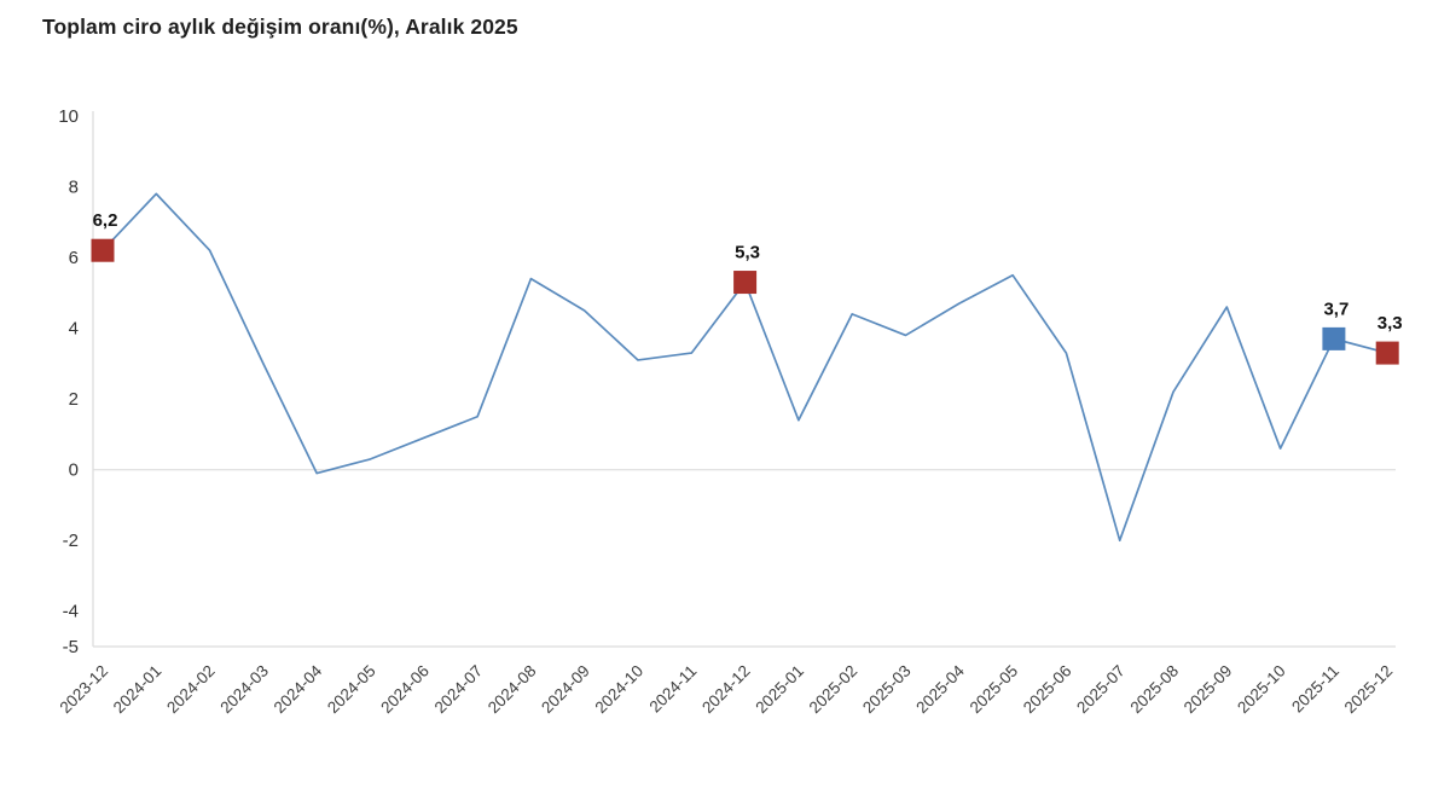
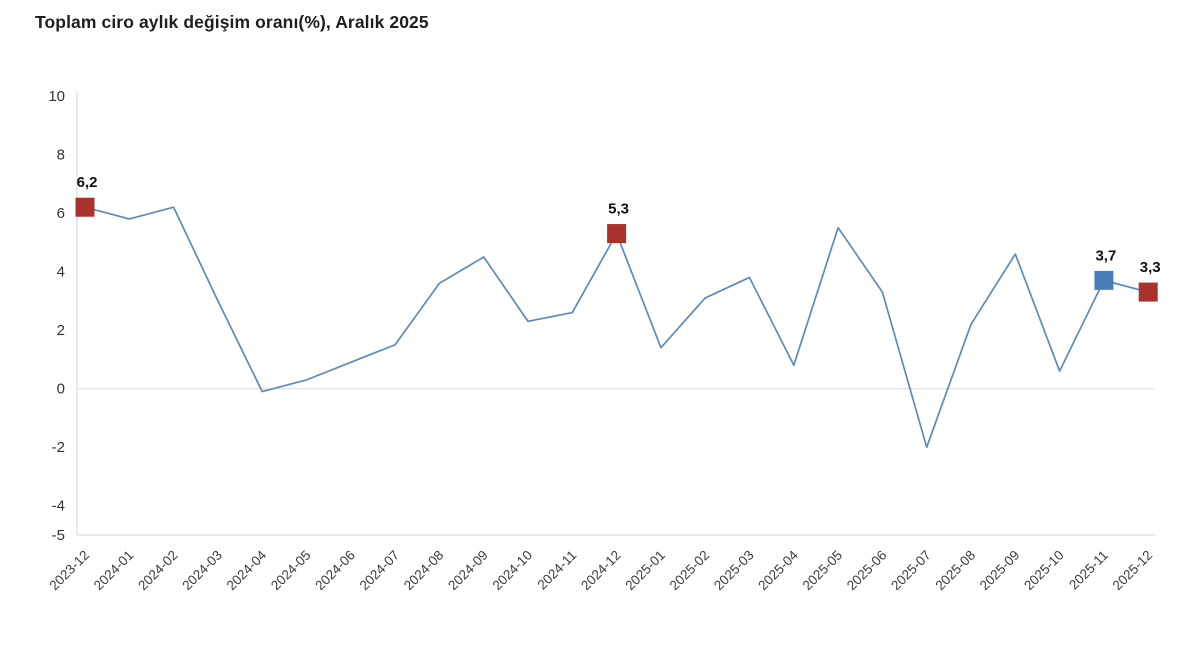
2024-01: 7.8 -> 5.8
2024-08: 5.4 -> 3.6
2024-10: 3.1 -> 2.3
2024-11: 3.3 -> 2.6
2025-02: 4.4 -> 3.1
2025-04: 4.7 -> 0.8
